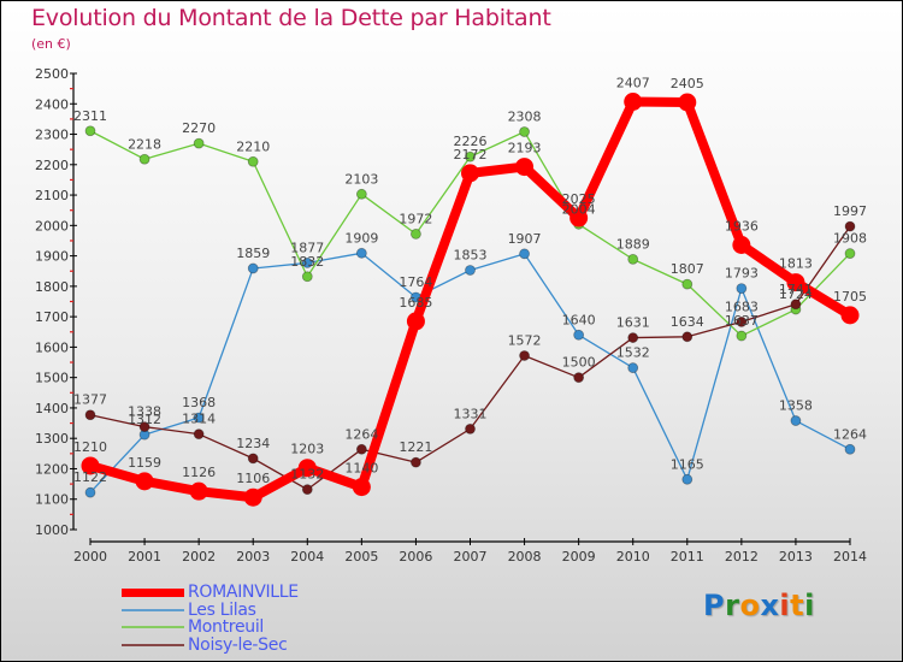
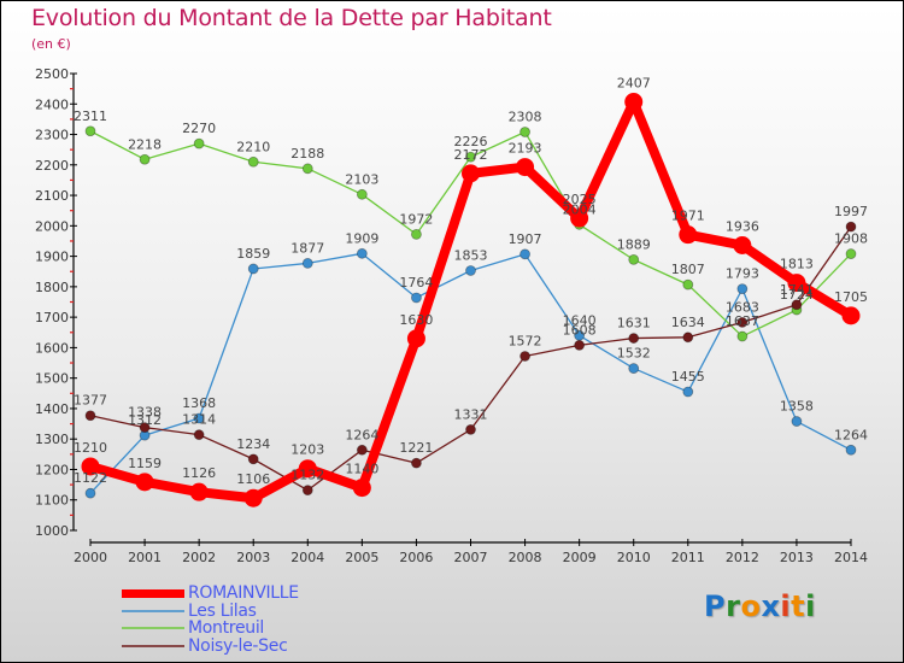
Montreuil/2004: 1832 -> 2188
ROMAINVILLE/2006: 1685 -> 1630
Noisy-le-Sec/2009: 1500 -> 1608
ROMAINVILLE/2011: 2405 -> 1971
Les Lilas/2011: 1165 -> 1455
